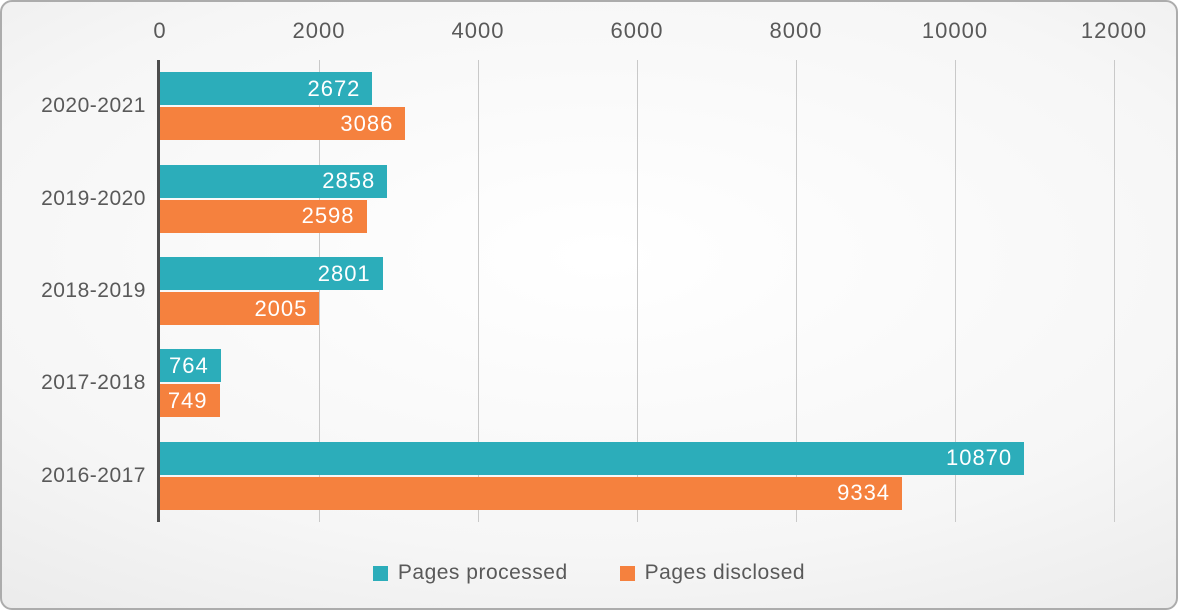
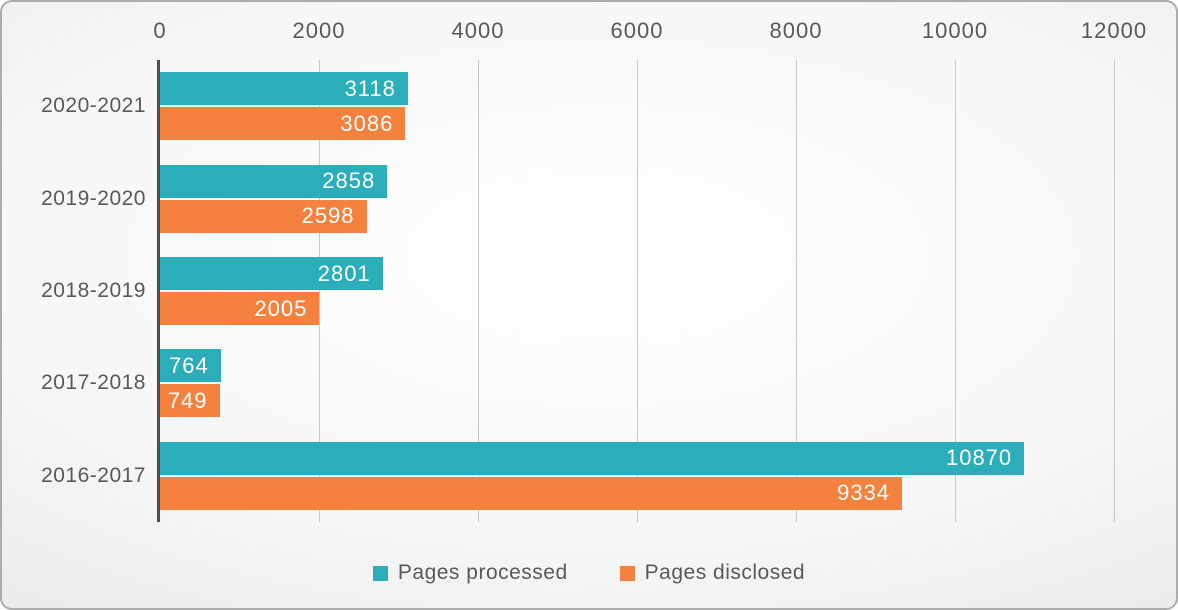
Pages processed/2020-2021: 2672 -> 3118
